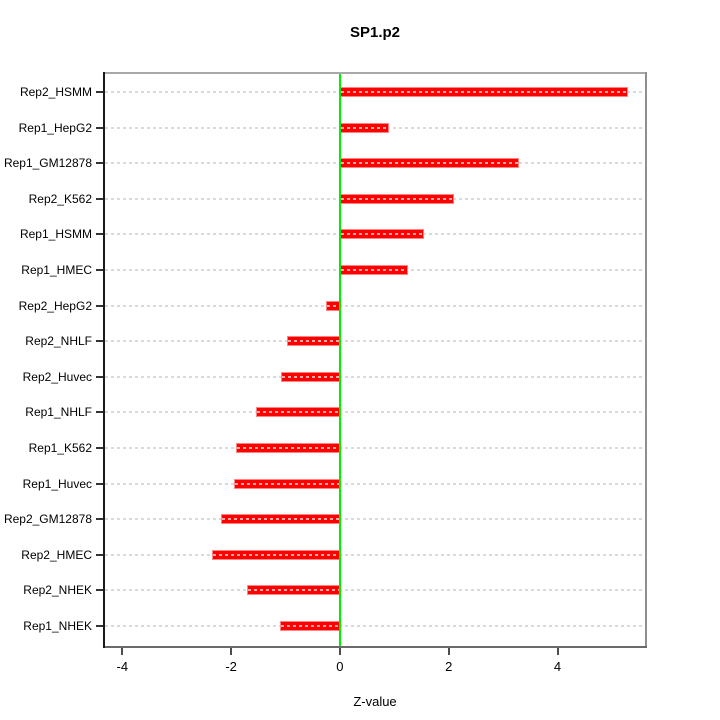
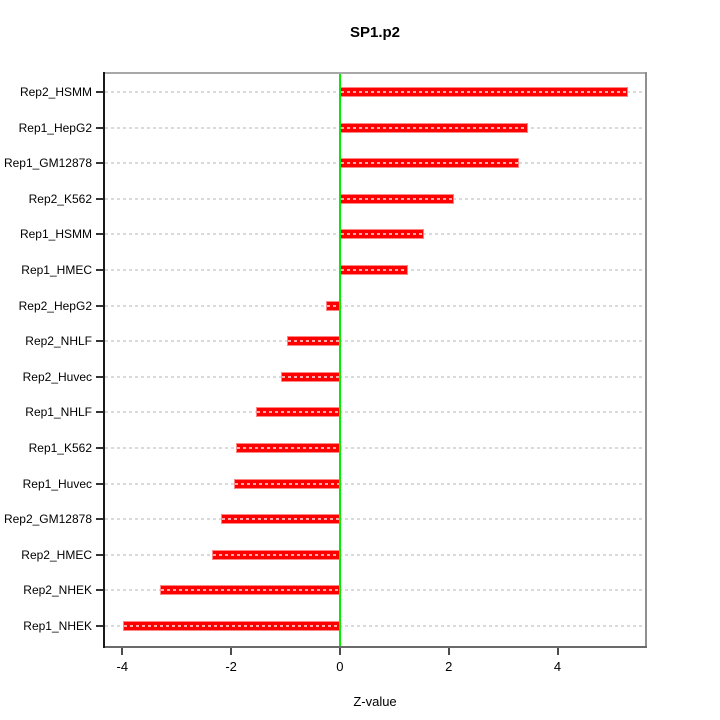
Rep1_HepG2: 0.9 -> 3.5
Rep2_NHEK: -1.7 -> -3.3
Rep1_NHEK: -1.1 -> -4.0
